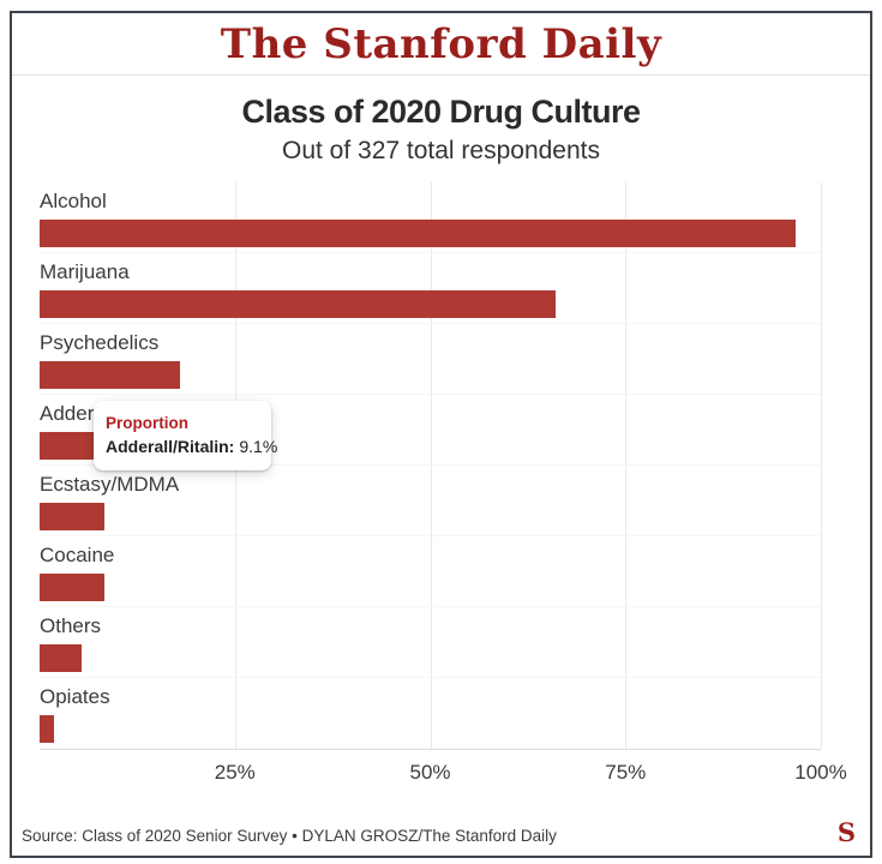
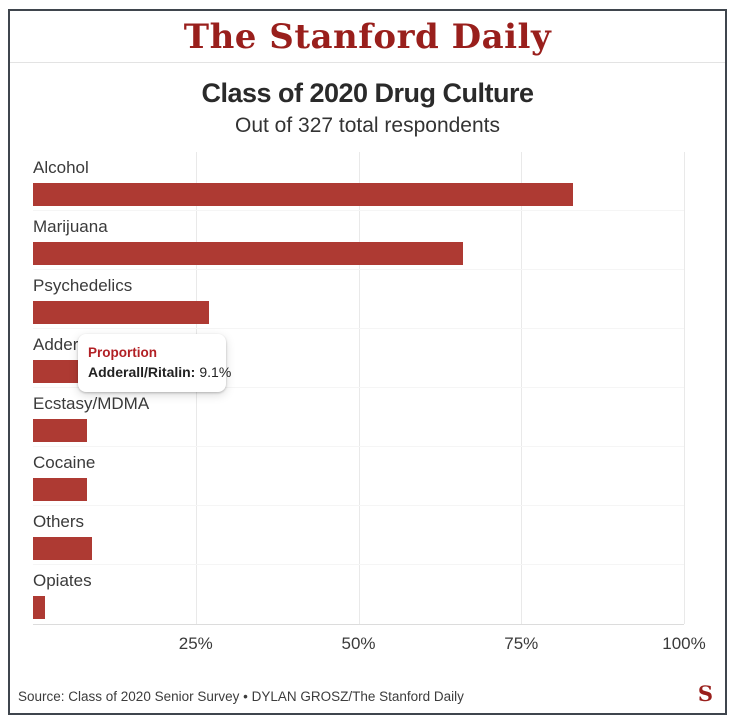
Alcohol: 97% -> 83%
Psychedelics: 18% -> 27%
Others: 5% -> 9%
